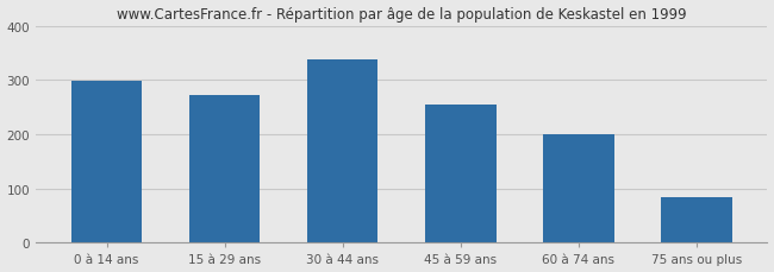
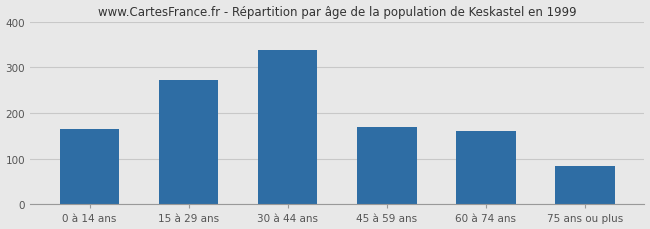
0 à 14 ans: 298 -> 165
45 à 59 ans: 255 -> 170
60 à 74 ans: 200 -> 160
